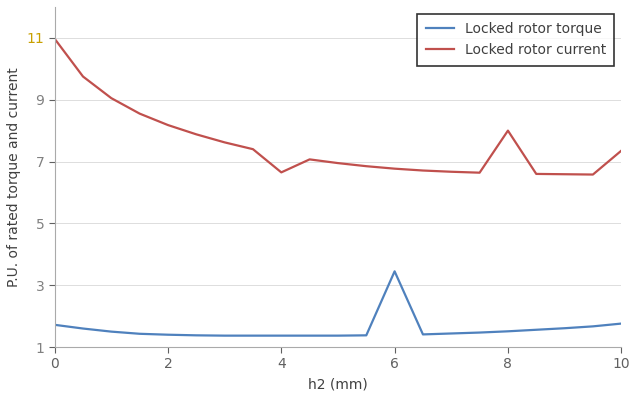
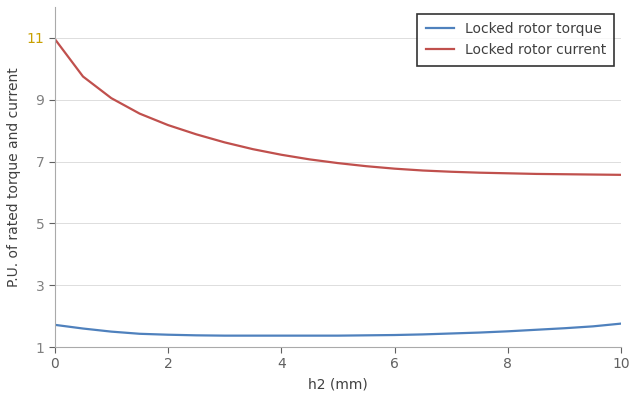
Locked rotor current/4: 6.65 -> 7.22
Locked rotor torque/6: 3.45 -> 1.39
Locked rotor current/8: 8.00 -> 6.62
Locked rotor current/10: 7.35 -> 6.57
